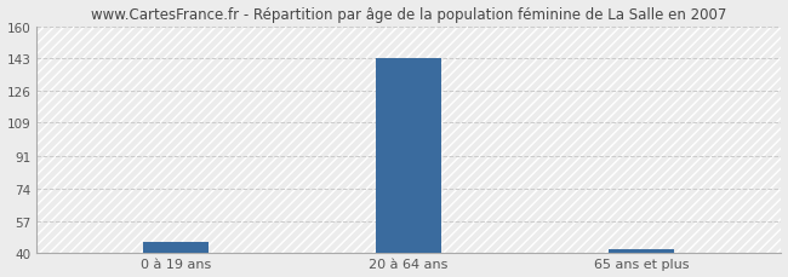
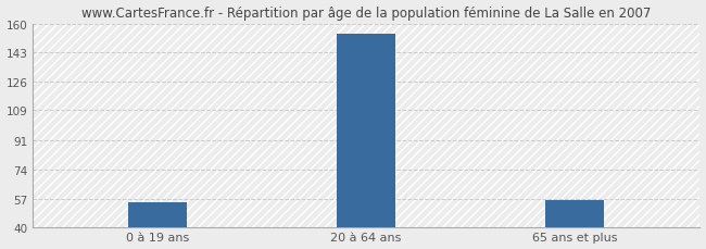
0 à 19 ans: 46 -> 55
20 à 64 ans: 143 -> 154
65 ans et plus: 42 -> 56
